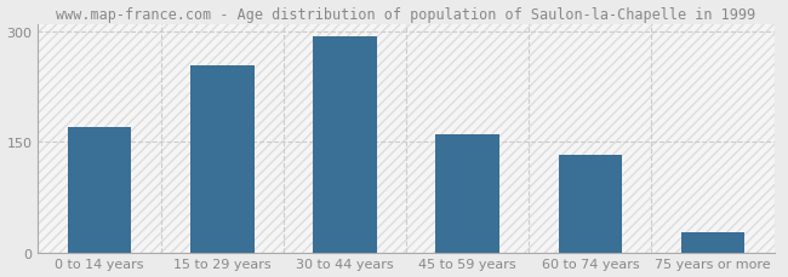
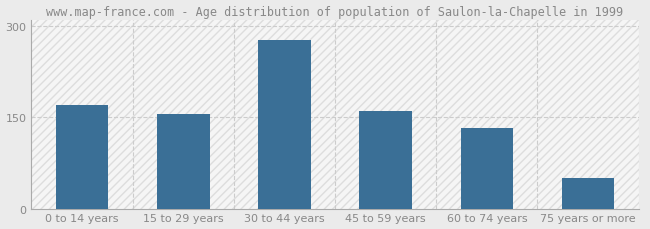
15 to 29 years: 254 -> 155
30 to 44 years: 294 -> 277
75 years or more: 28 -> 50
